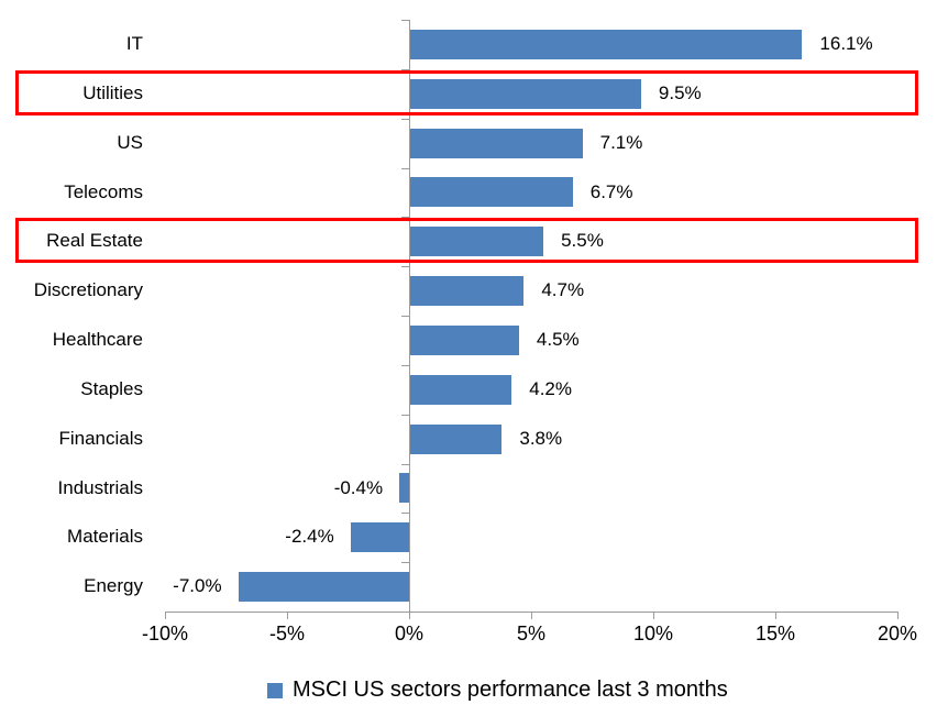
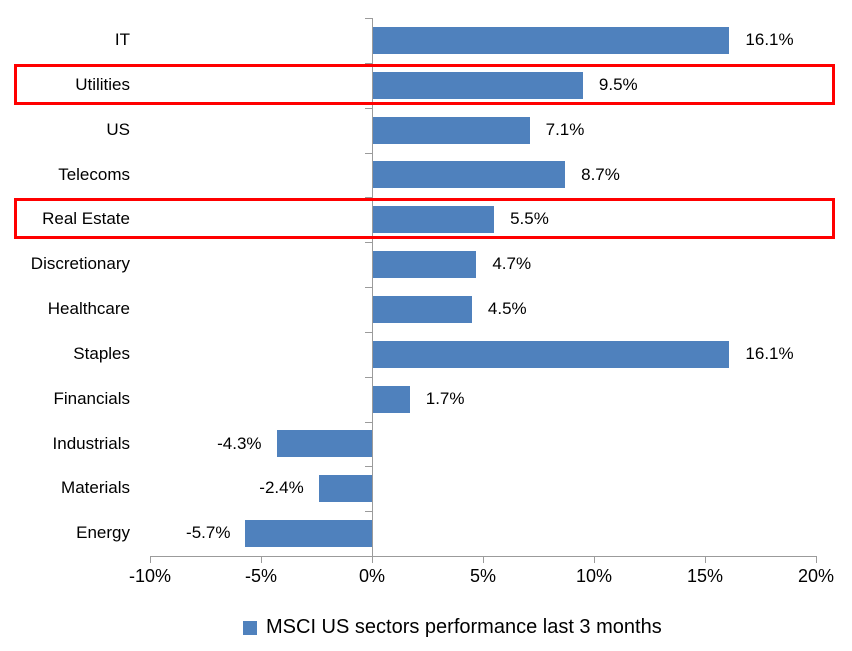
Telecoms: 6.7% -> 8.7%
Staples: 4.2% -> 16.1%
Financials: 3.8% -> 1.7%
Industrials: -0.4% -> -4.3%
Energy: -7.0% -> -5.7%
